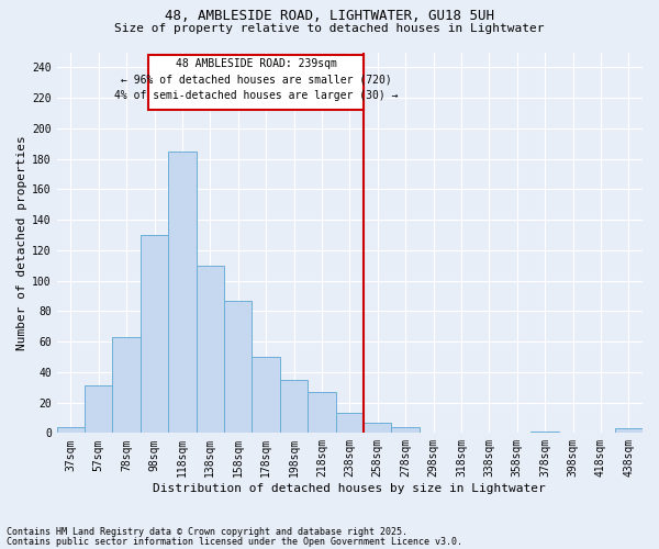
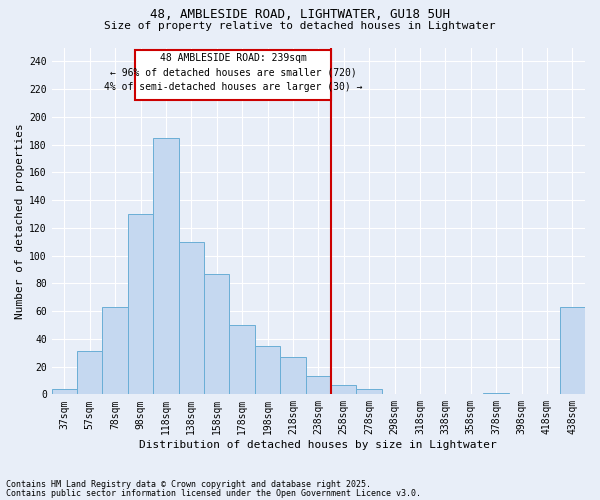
438sqm: 3 -> 63
